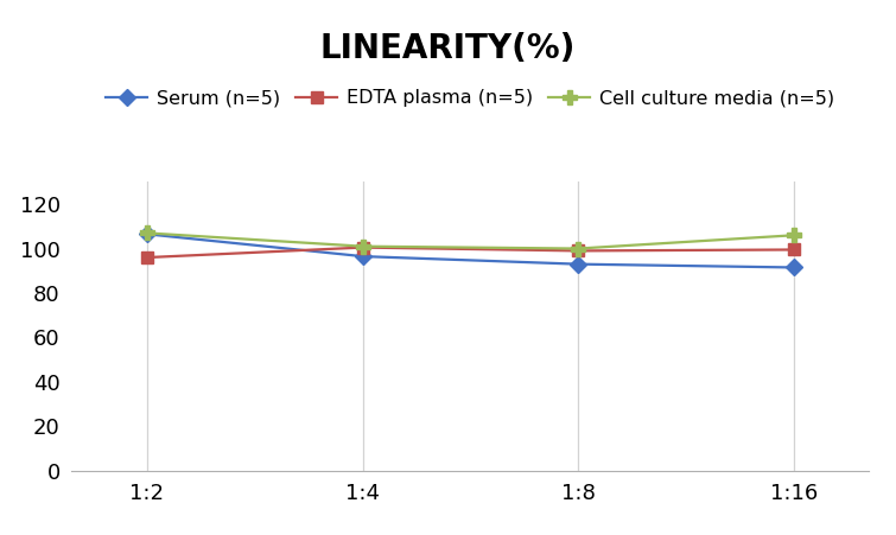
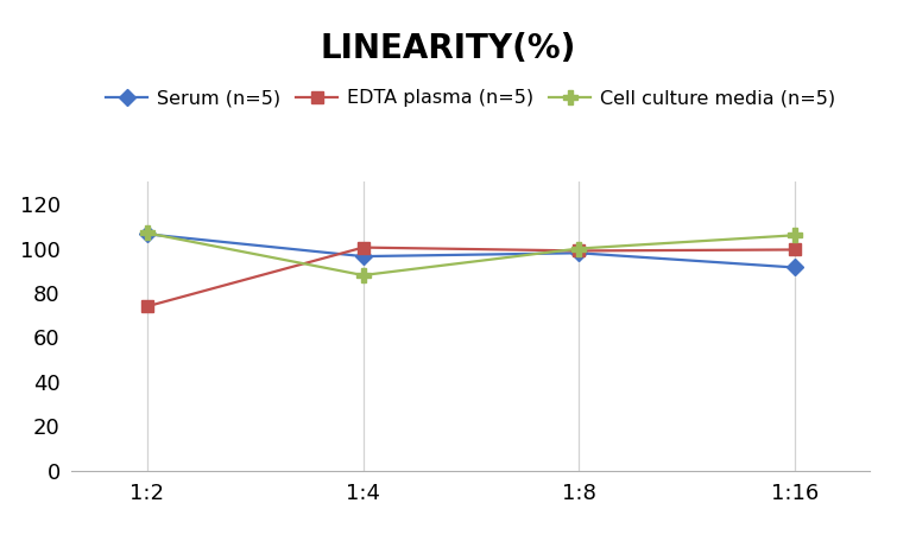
EDTA plasma (n=5)/1:2: 96 -> 74
Cell culture media (n=5)/1:4: 101 -> 88
Serum (n=5)/1:8: 93 -> 98
